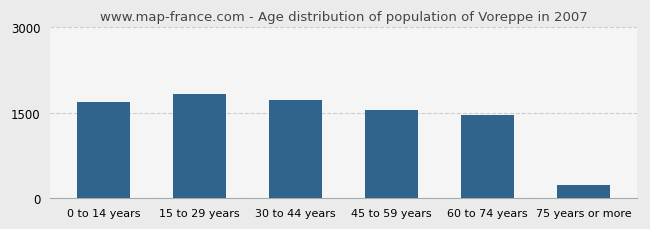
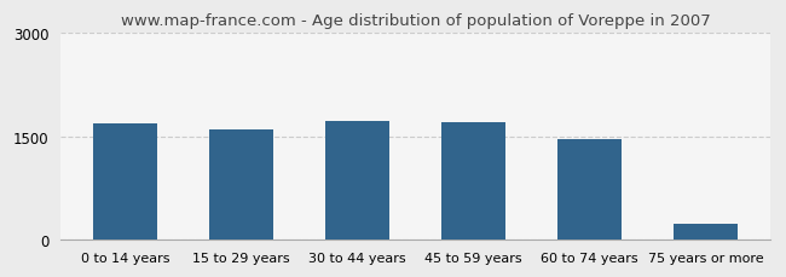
15 to 29 years: 1820 -> 1590
45 to 59 years: 1540 -> 1710
